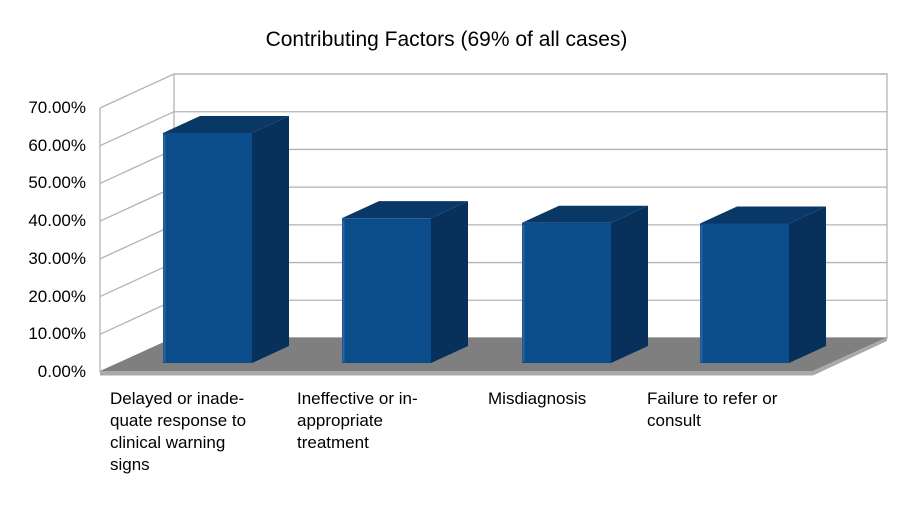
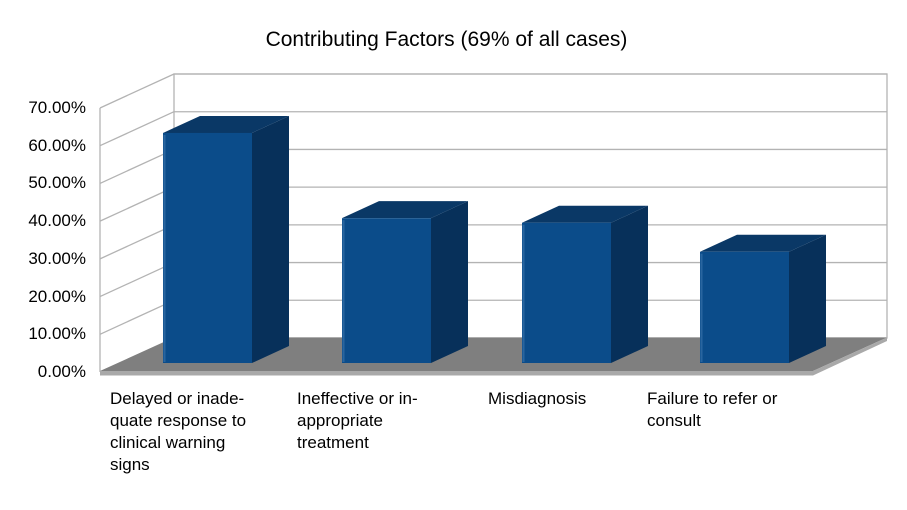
Failure to refer or consult: 37% -> 30%
